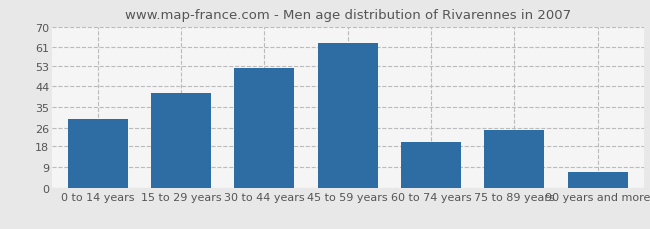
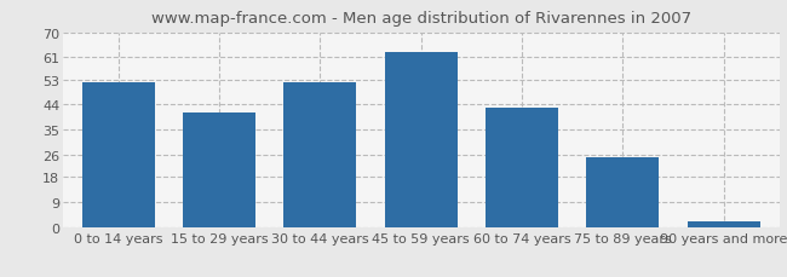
0 to 14 years: 30 -> 52
60 to 74 years: 20 -> 43
90 years and more: 7 -> 2
